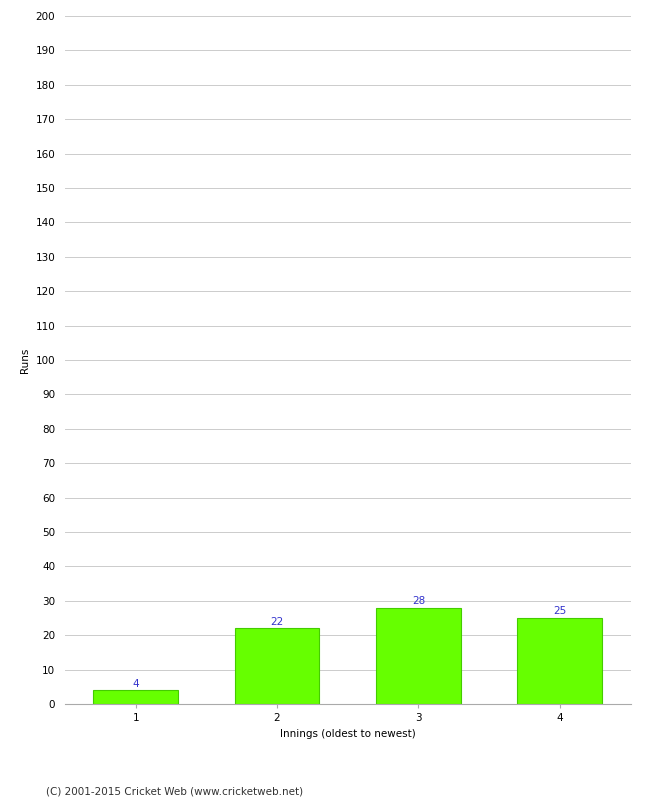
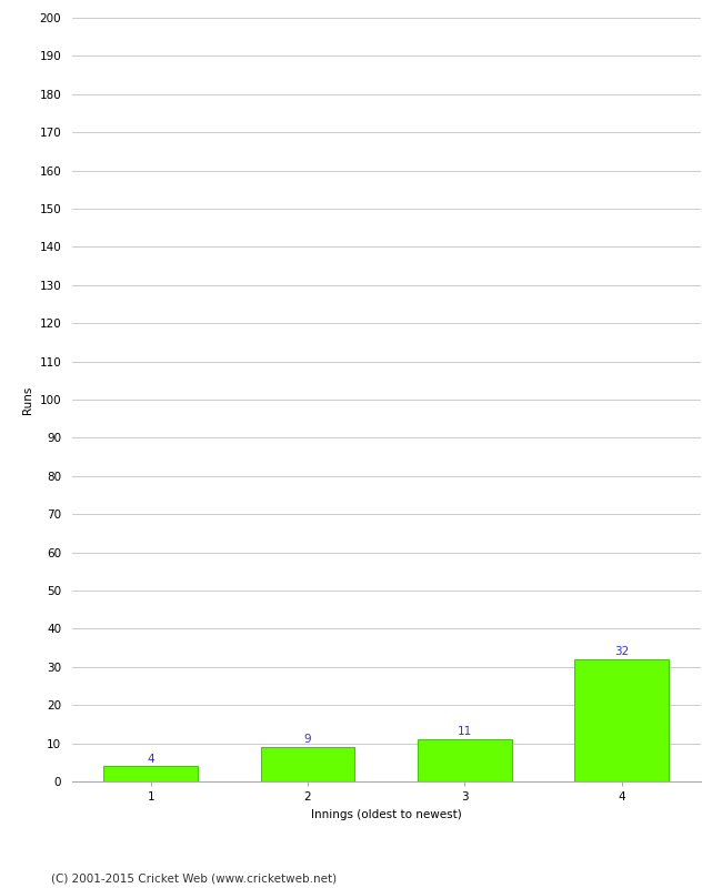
2: 22 -> 9
3: 28 -> 11
4: 25 -> 32
